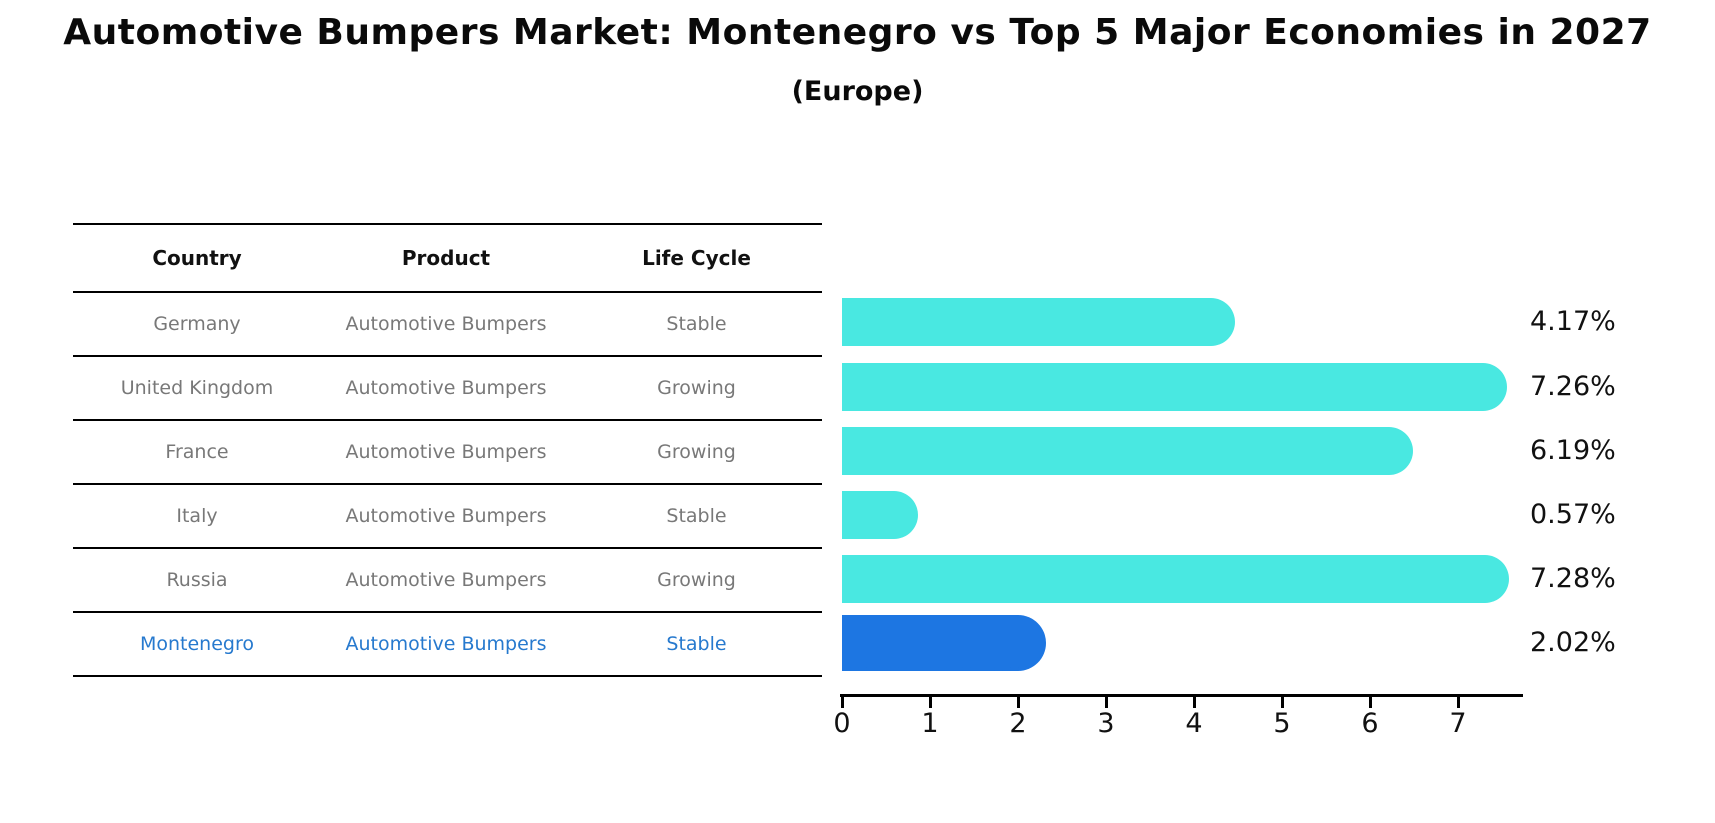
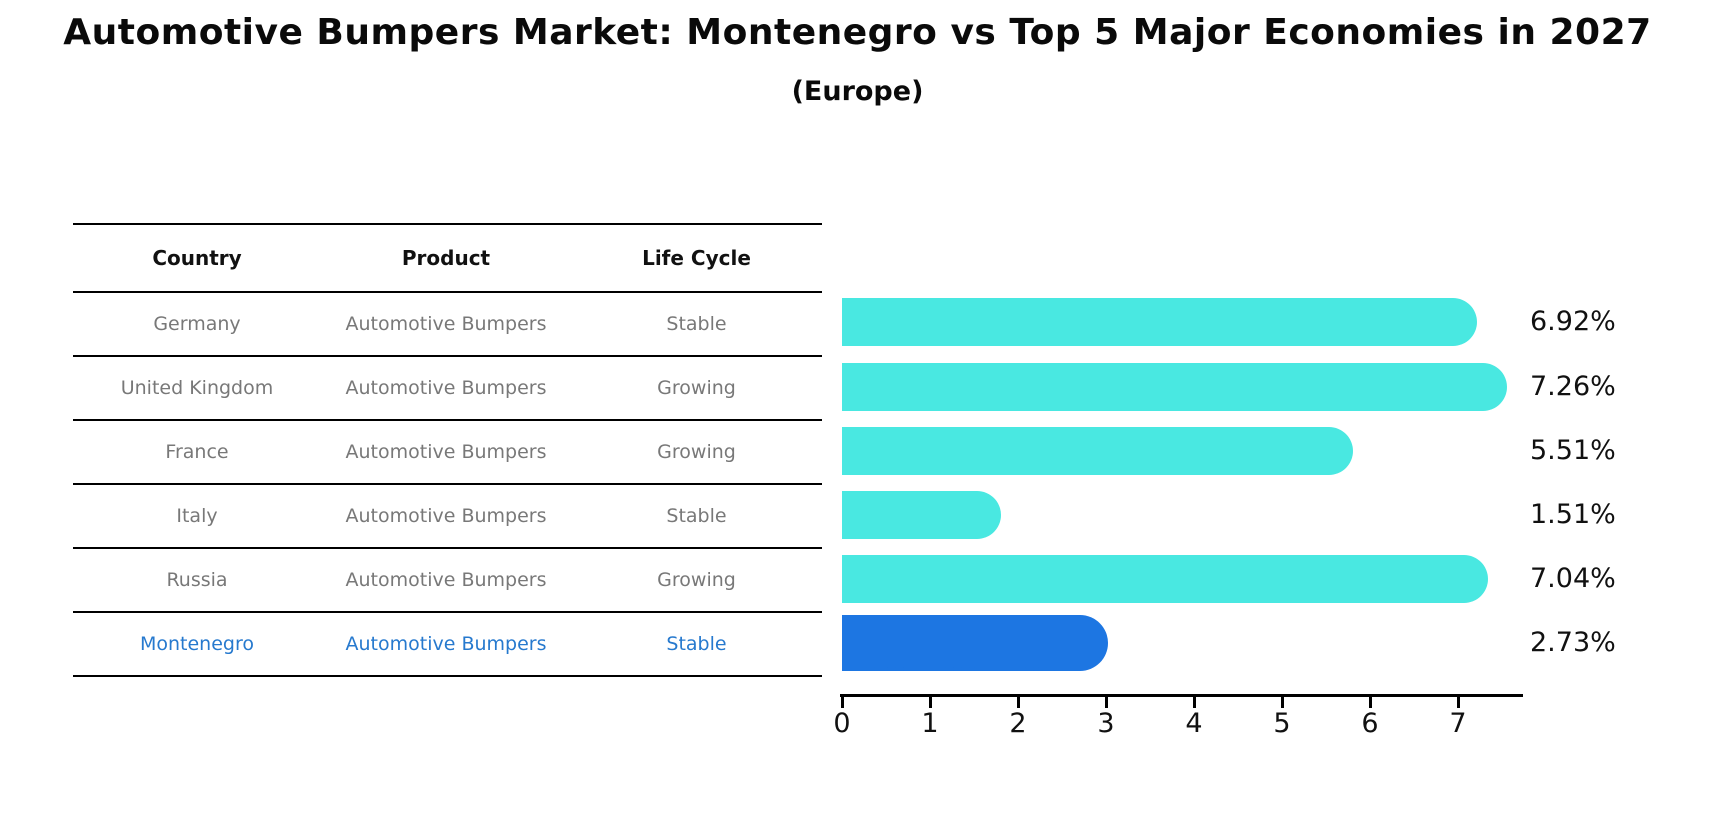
Germany: 4.17% -> 6.92%
France: 6.19% -> 5.51%
Italy: 0.57% -> 1.51%
Russia: 7.28% -> 7.04%
Montenegro: 2.02% -> 2.73%
